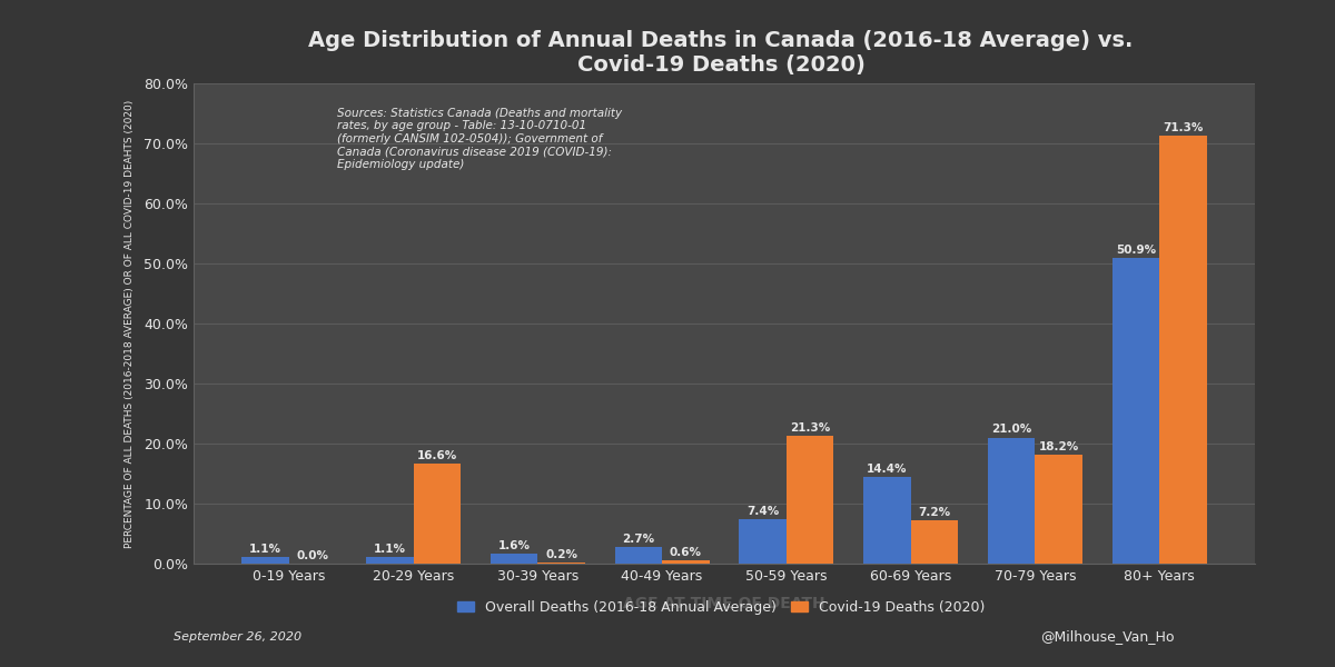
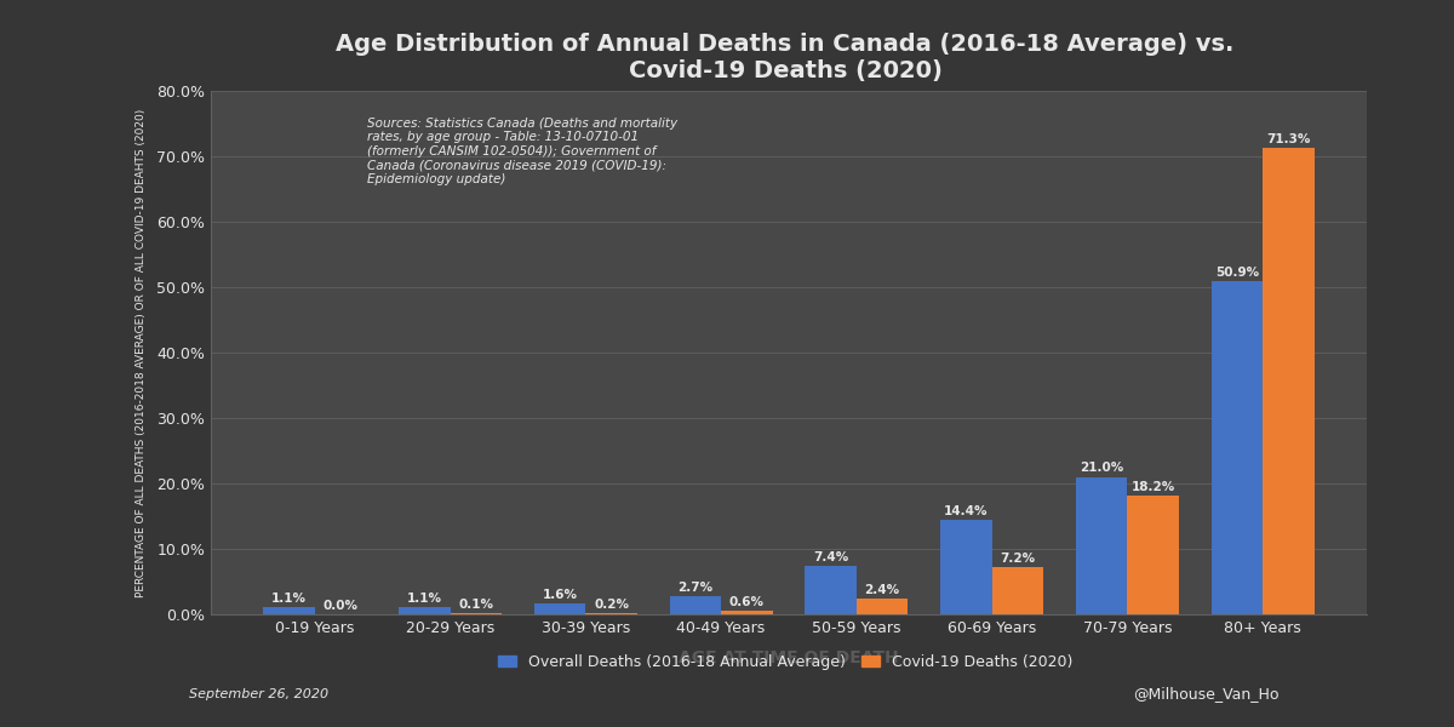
Covid-19 Deaths (2020)/20-29 Years: 16.6% -> 0.1%
Covid-19 Deaths (2020)/50-59 Years: 21.3% -> 2.4%
